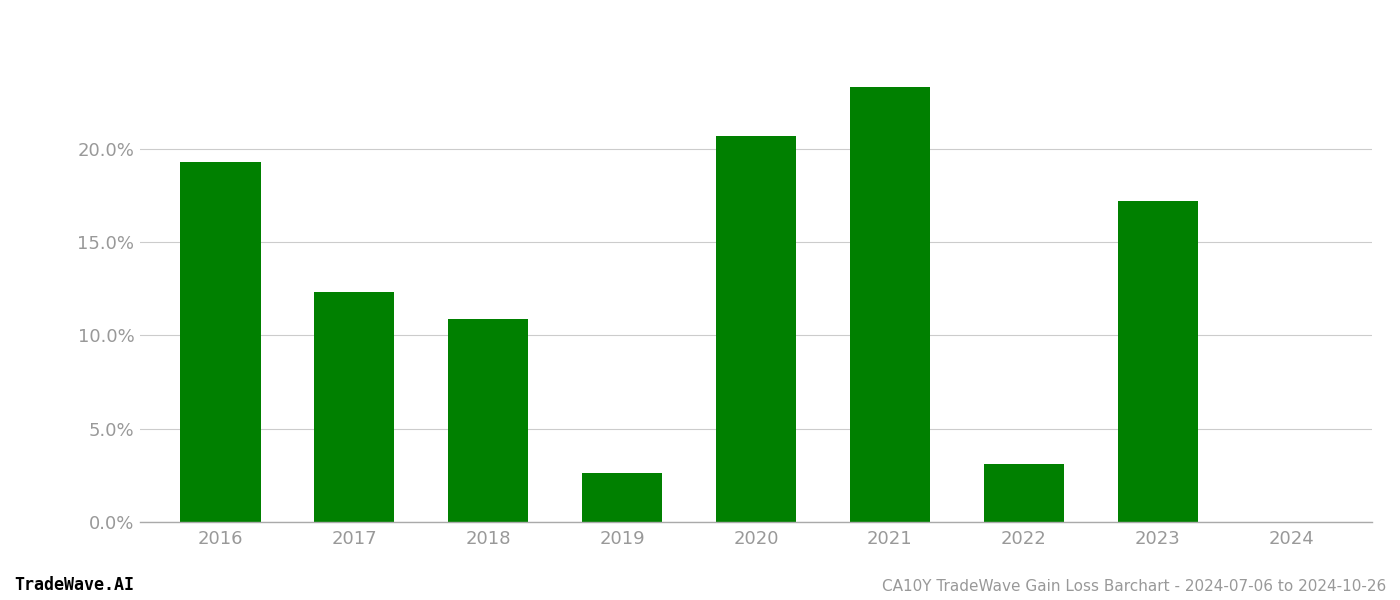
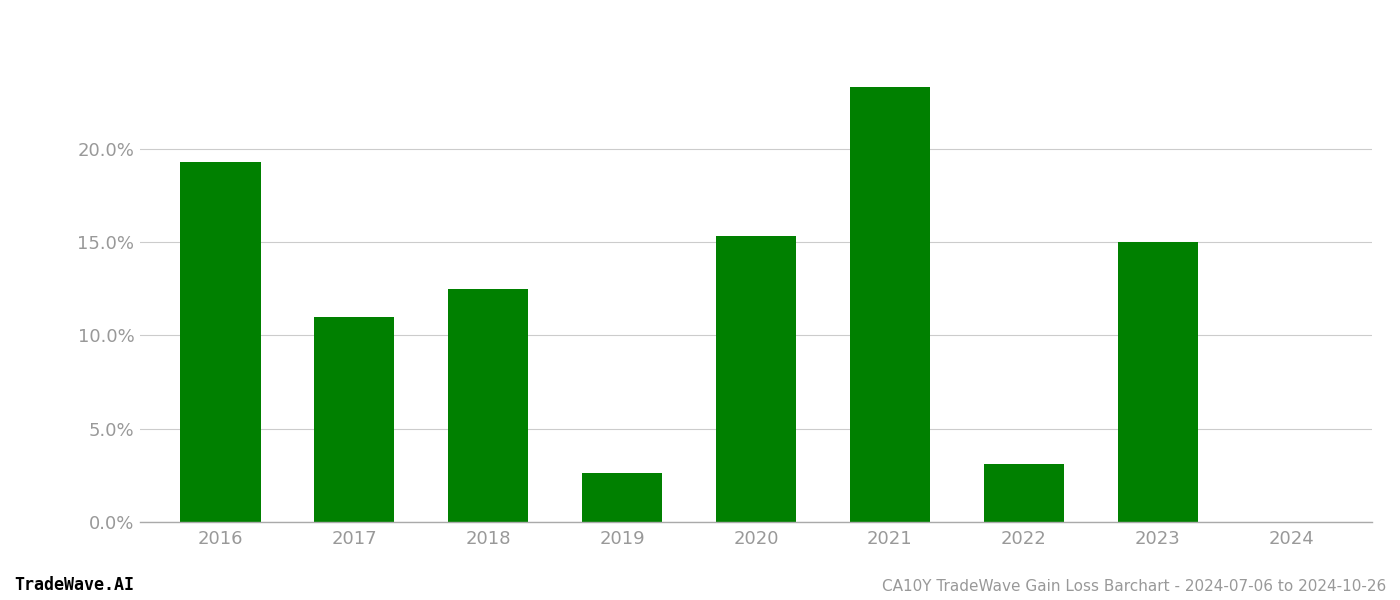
2017: 12.3% -> 11.0%
2018: 10.9% -> 12.5%
2020: 20.7% -> 15.3%
2023: 17.2% -> 15.0%
